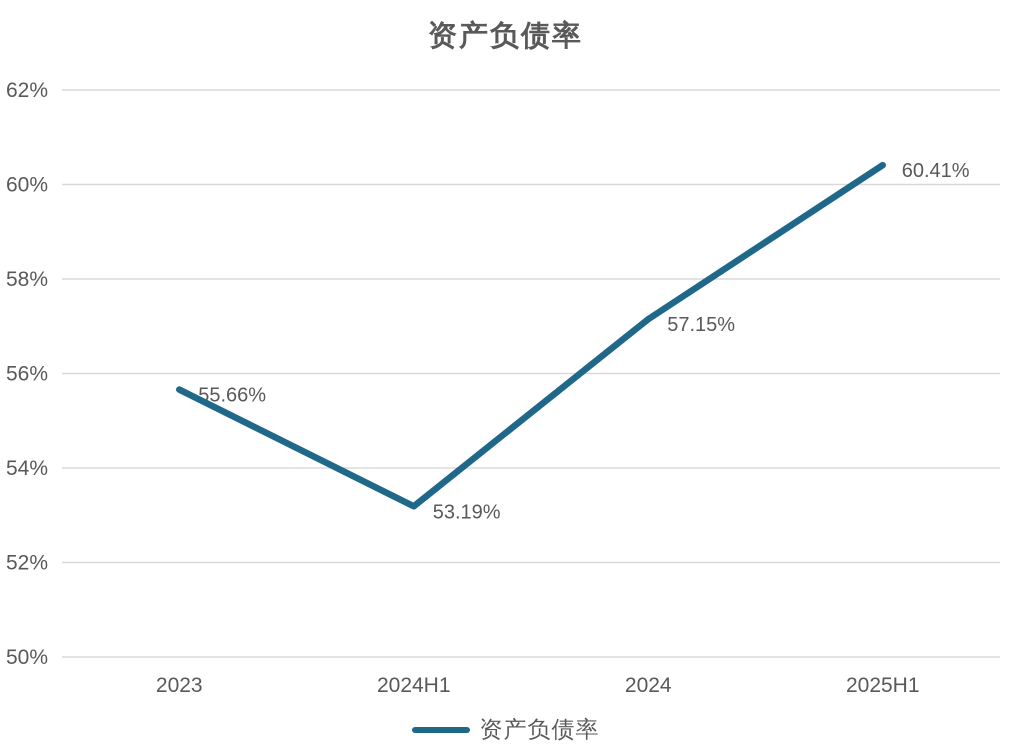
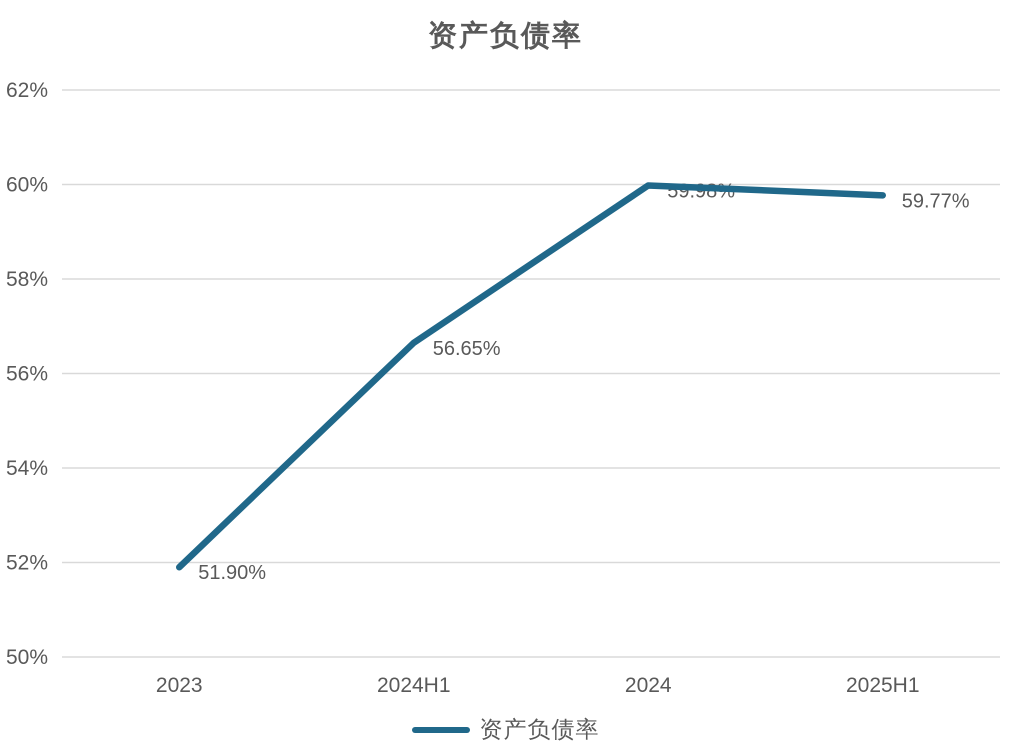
2023: 55.66% -> 51.90%
2024H1: 53.19% -> 56.65%
2024: 57.15% -> 59.98%
2025H1: 60.41% -> 59.77%
